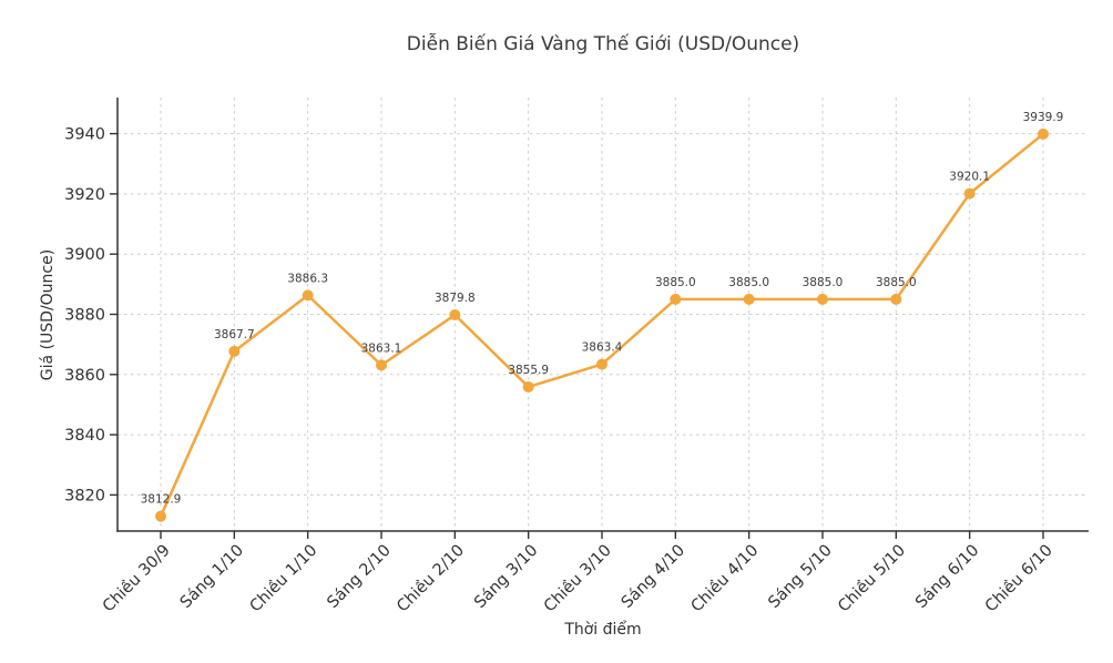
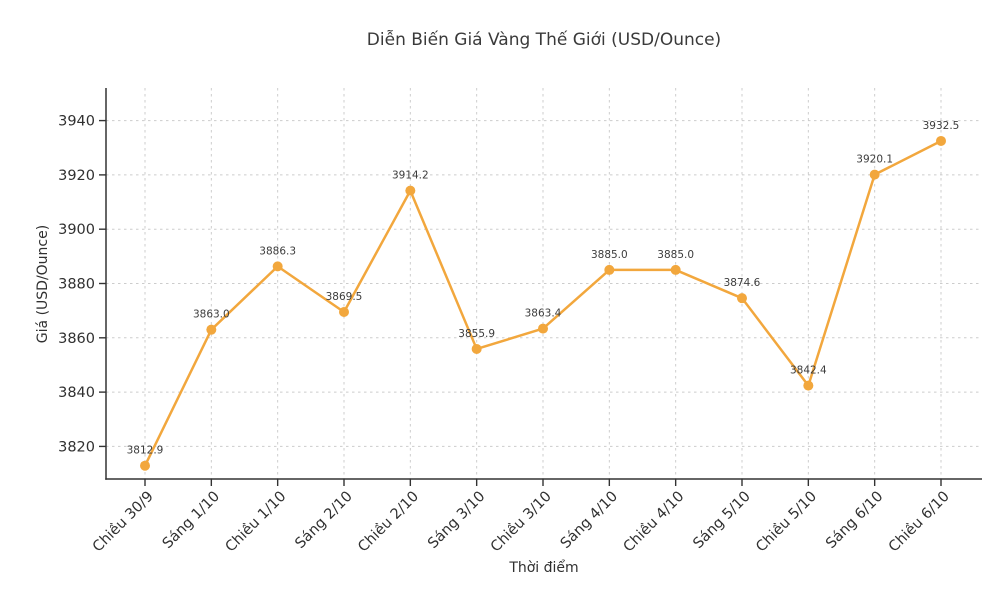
Sáng 1/10: 3867.7 -> 3863.0
Sáng 2/10: 3863.1 -> 3869.5
Chiều 2/10: 3879.8 -> 3914.2
Sáng 5/10: 3885.0 -> 3874.6
Chiều 5/10: 3885.0 -> 3842.4
Chiều 6/10: 3939.9 -> 3932.5
